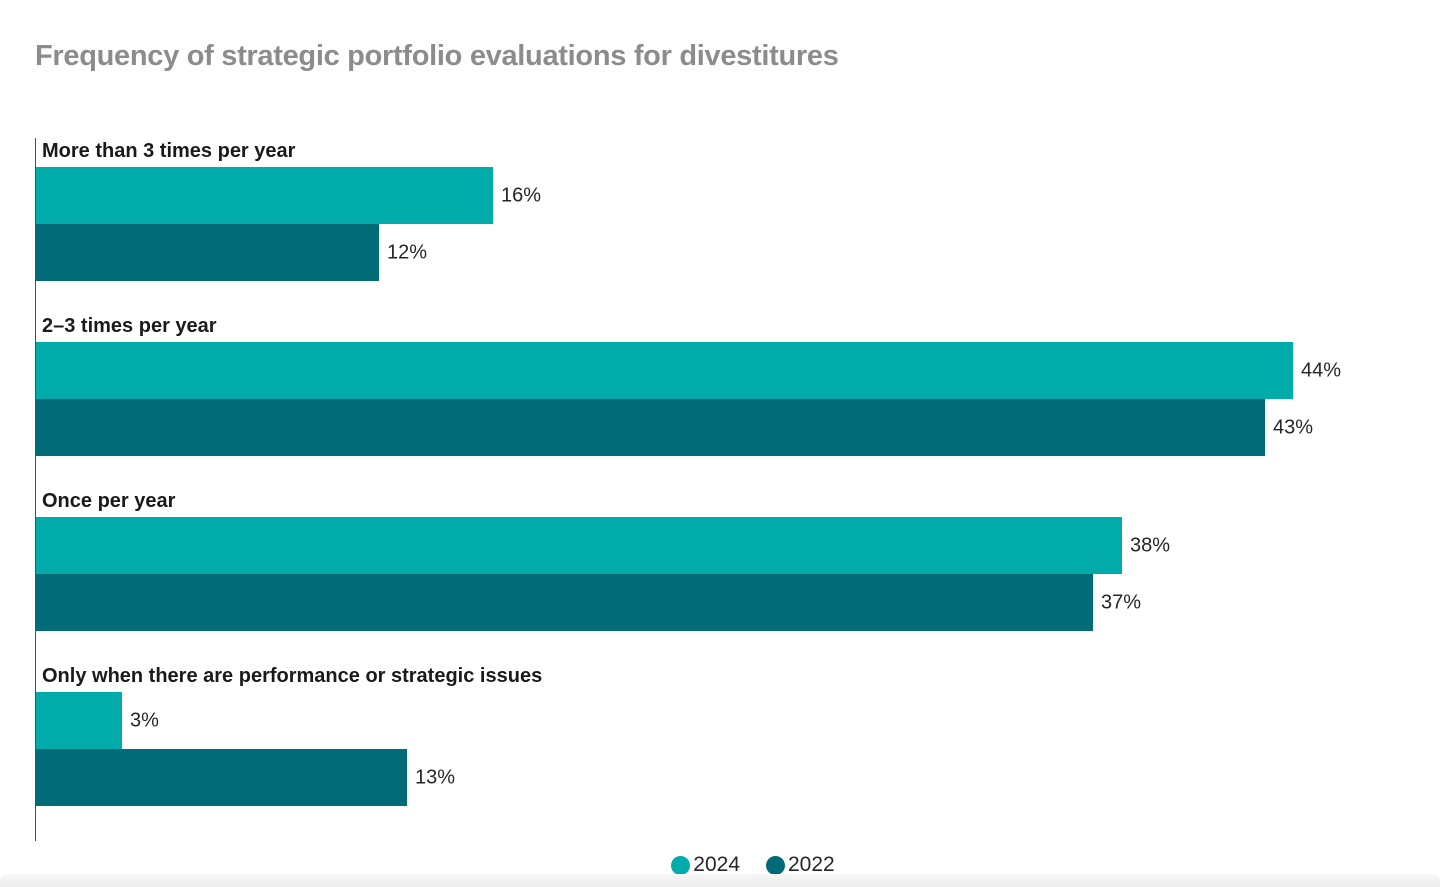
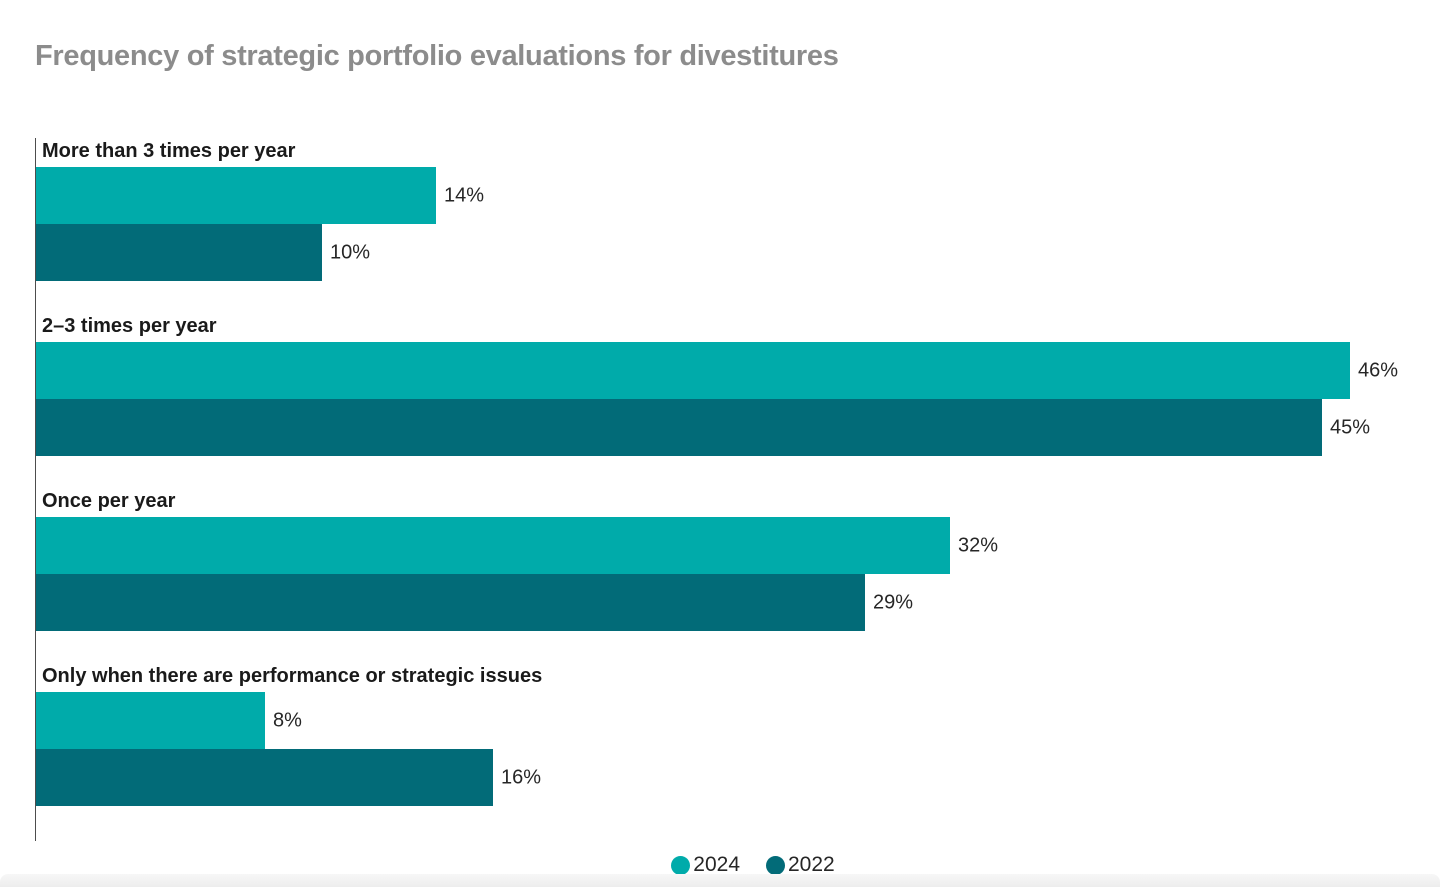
2024/More than 3 times per year: 16% -> 14%
2022/More than 3 times per year: 12% -> 10%
2024/2–3 times per year: 44% -> 46%
2022/2–3 times per year: 43% -> 45%
2024/Once per year: 38% -> 32%
2022/Once per year: 37% -> 29%
2024/Only when there are performance or strategic issues: 3% -> 8%
2022/Only when there are performance or strategic issues: 13% -> 16%
